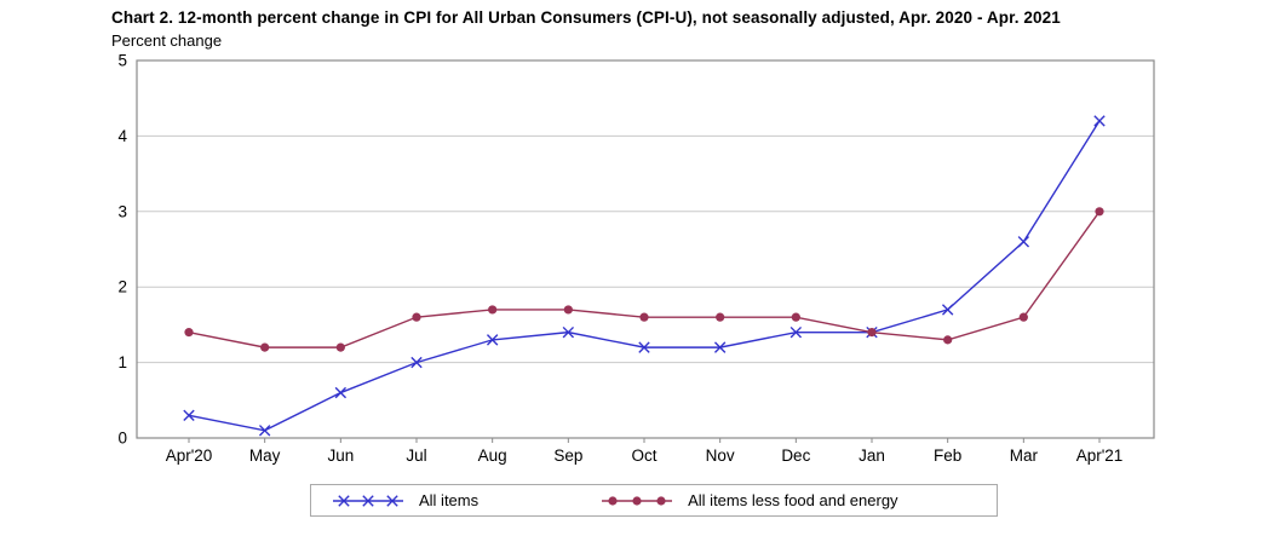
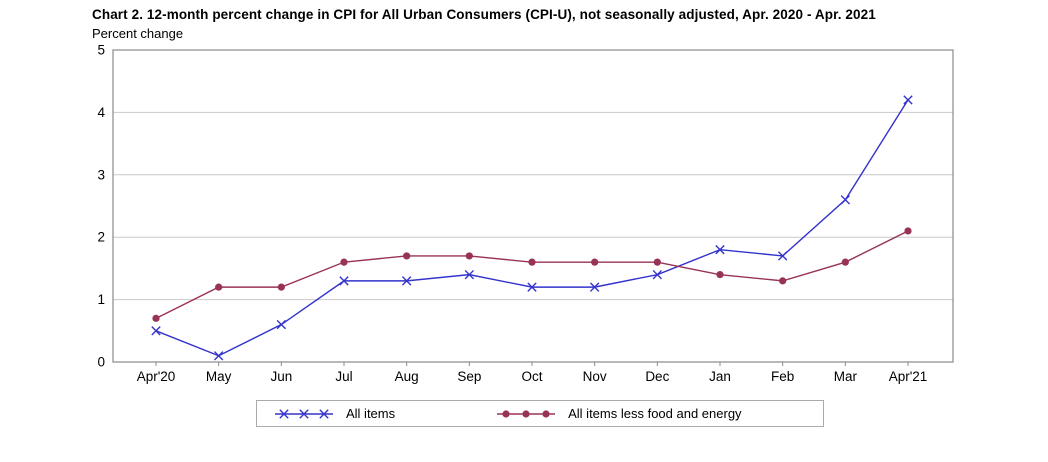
All items/Apr'20: 0.3 -> 0.5
All items less food and energy/Apr'20: 1.4 -> 0.7
All items/Jul: 1.0 -> 1.3
All items/Jan: 1.4 -> 1.8
All items less food and energy/Apr'21: 3.0 -> 2.1
